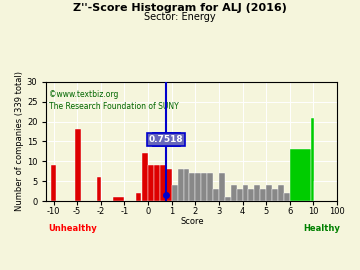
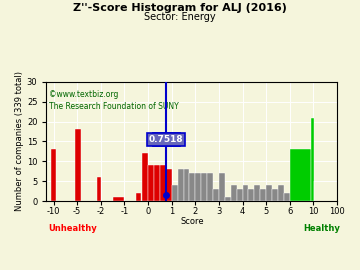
-10: 9 -> 13
